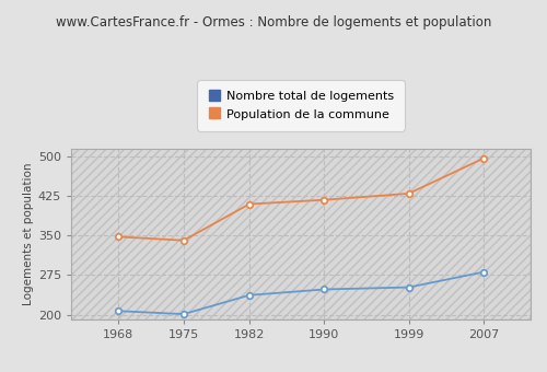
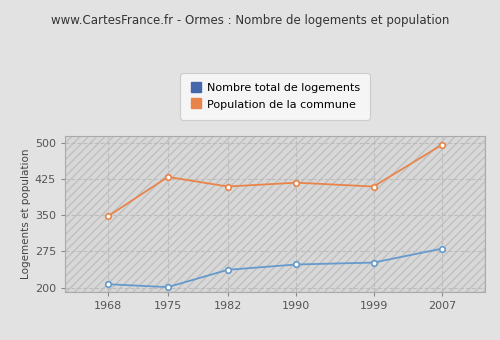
Population de la commune/1975: 341 -> 430
Population de la commune/1999: 430 -> 410
